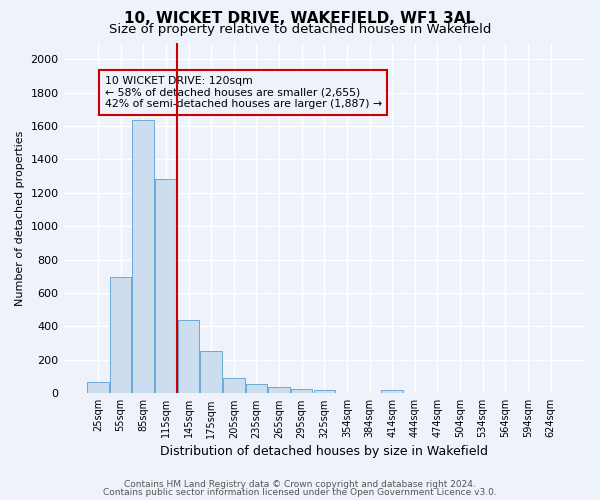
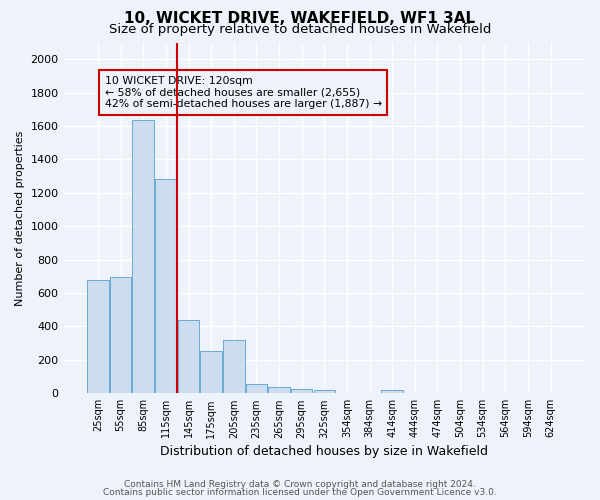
25sqm: 60 -> 680
205sqm: 90 -> 320
